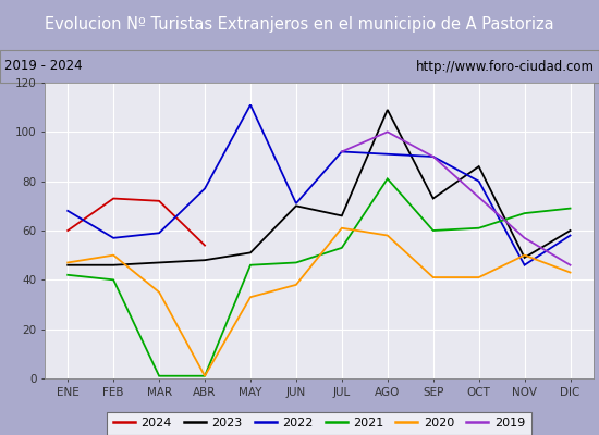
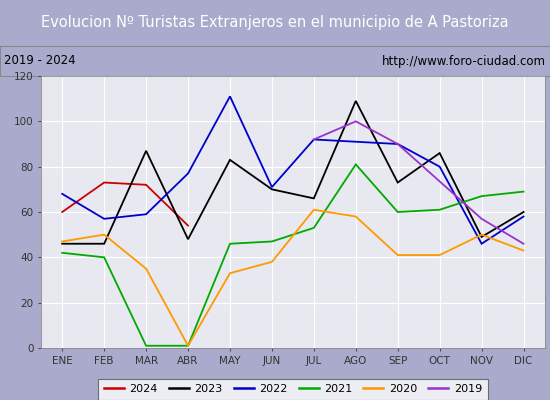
2023/MAR: 47 -> 87
2023/MAY: 51 -> 83
